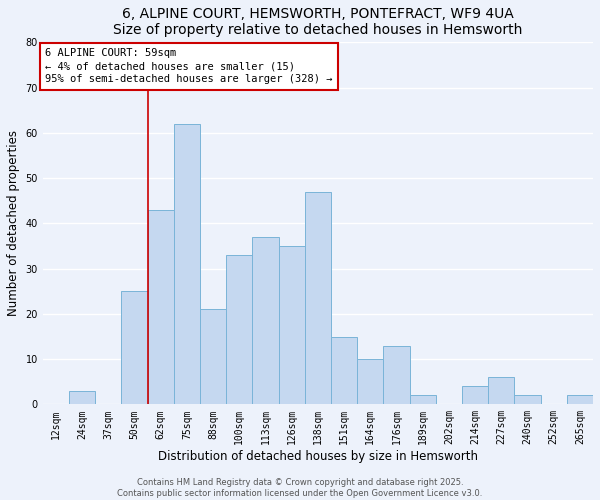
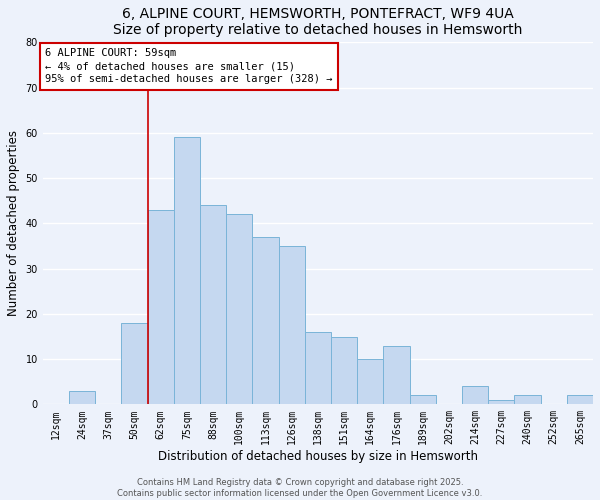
50sqm: 25 -> 18
75sqm: 62 -> 59
88sqm: 21 -> 44
100sqm: 33 -> 42
138sqm: 47 -> 16
227sqm: 6 -> 1
